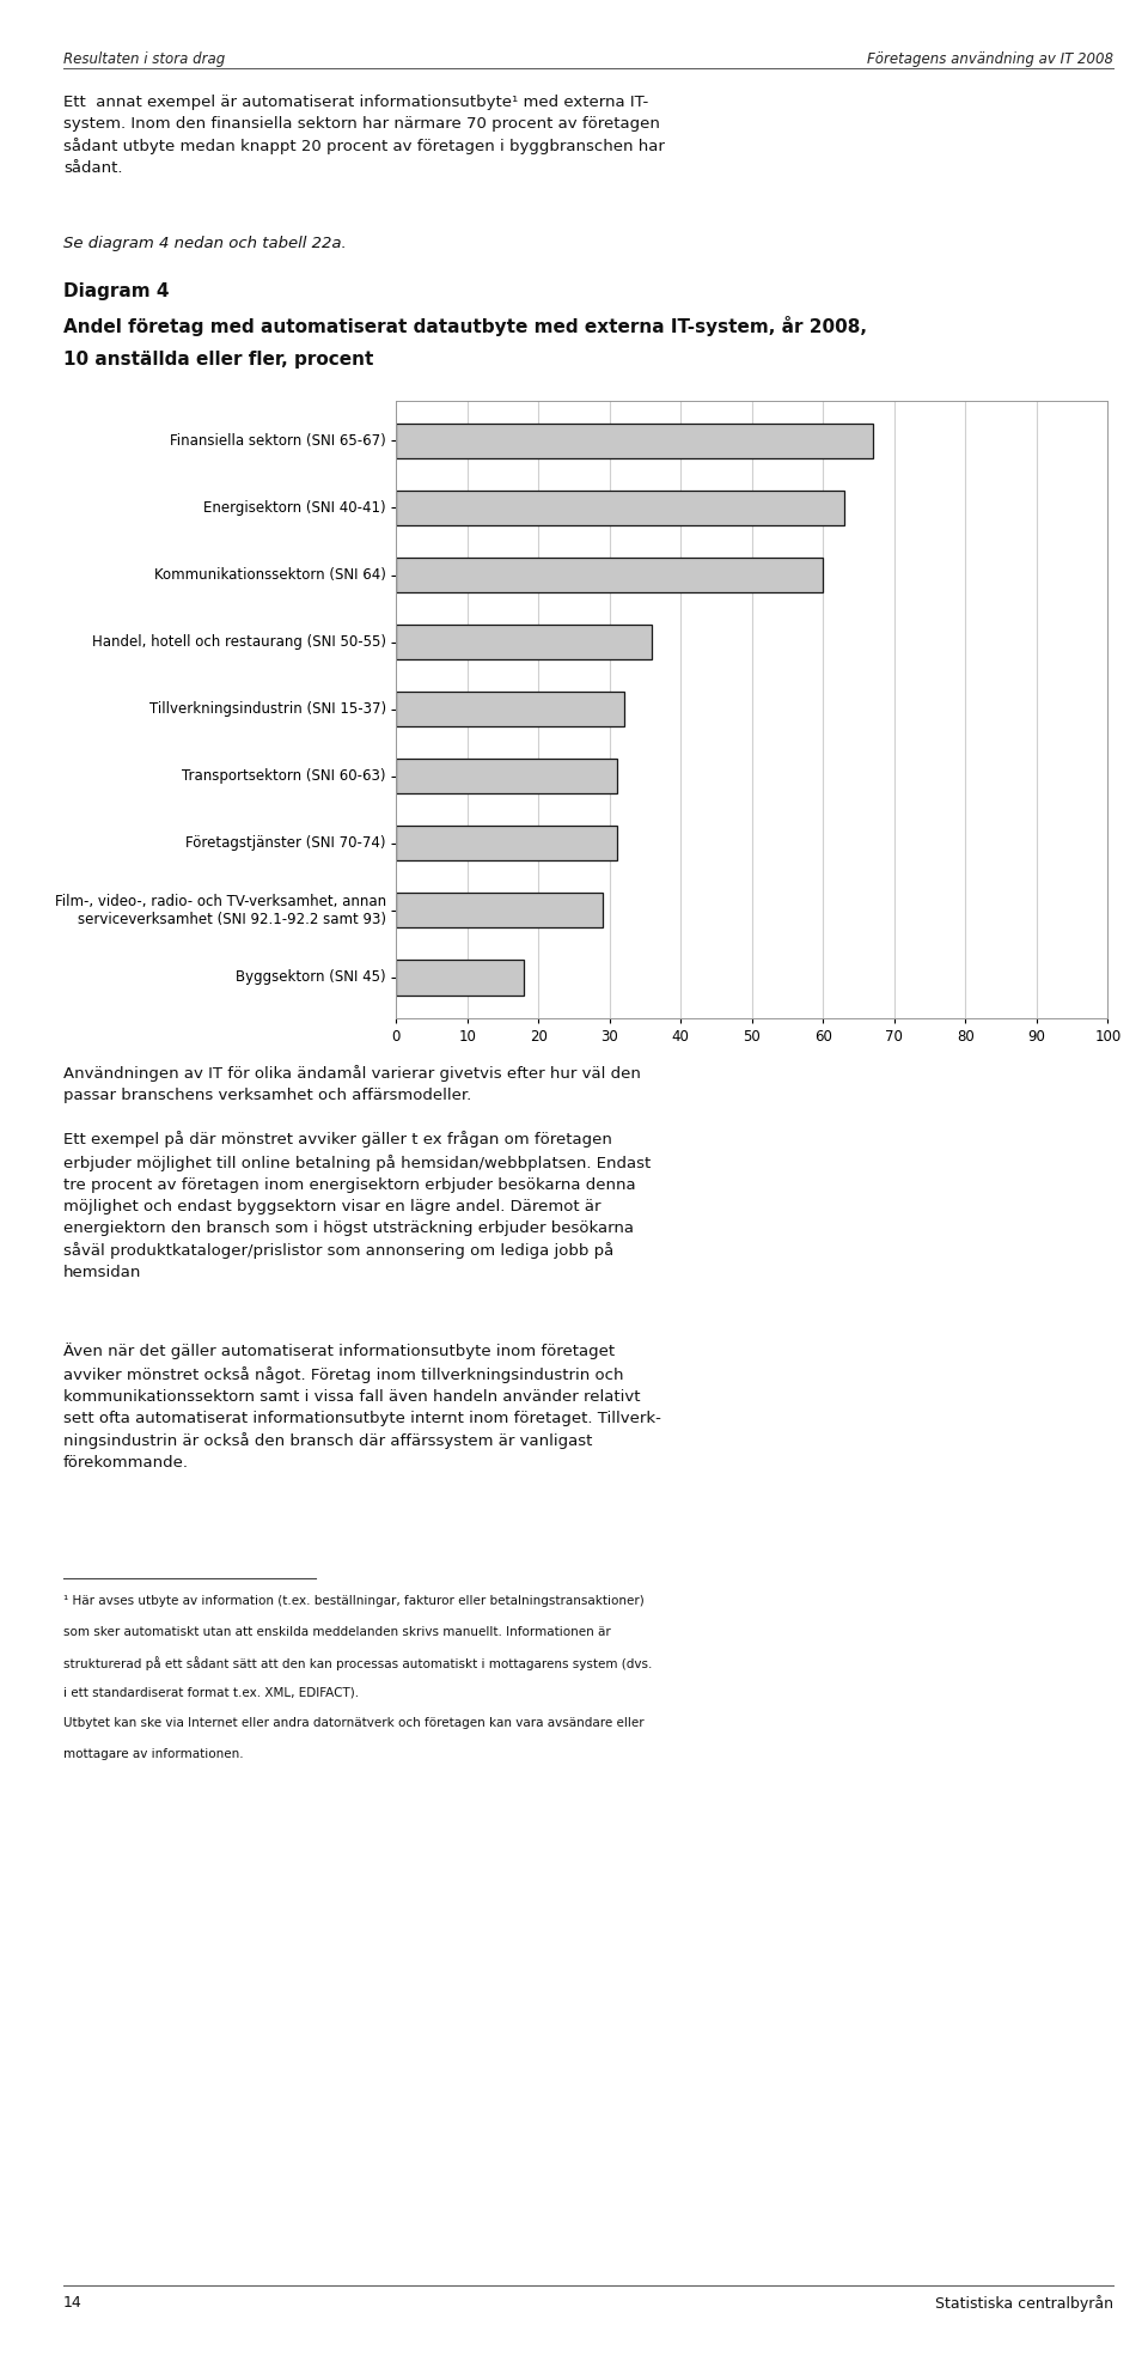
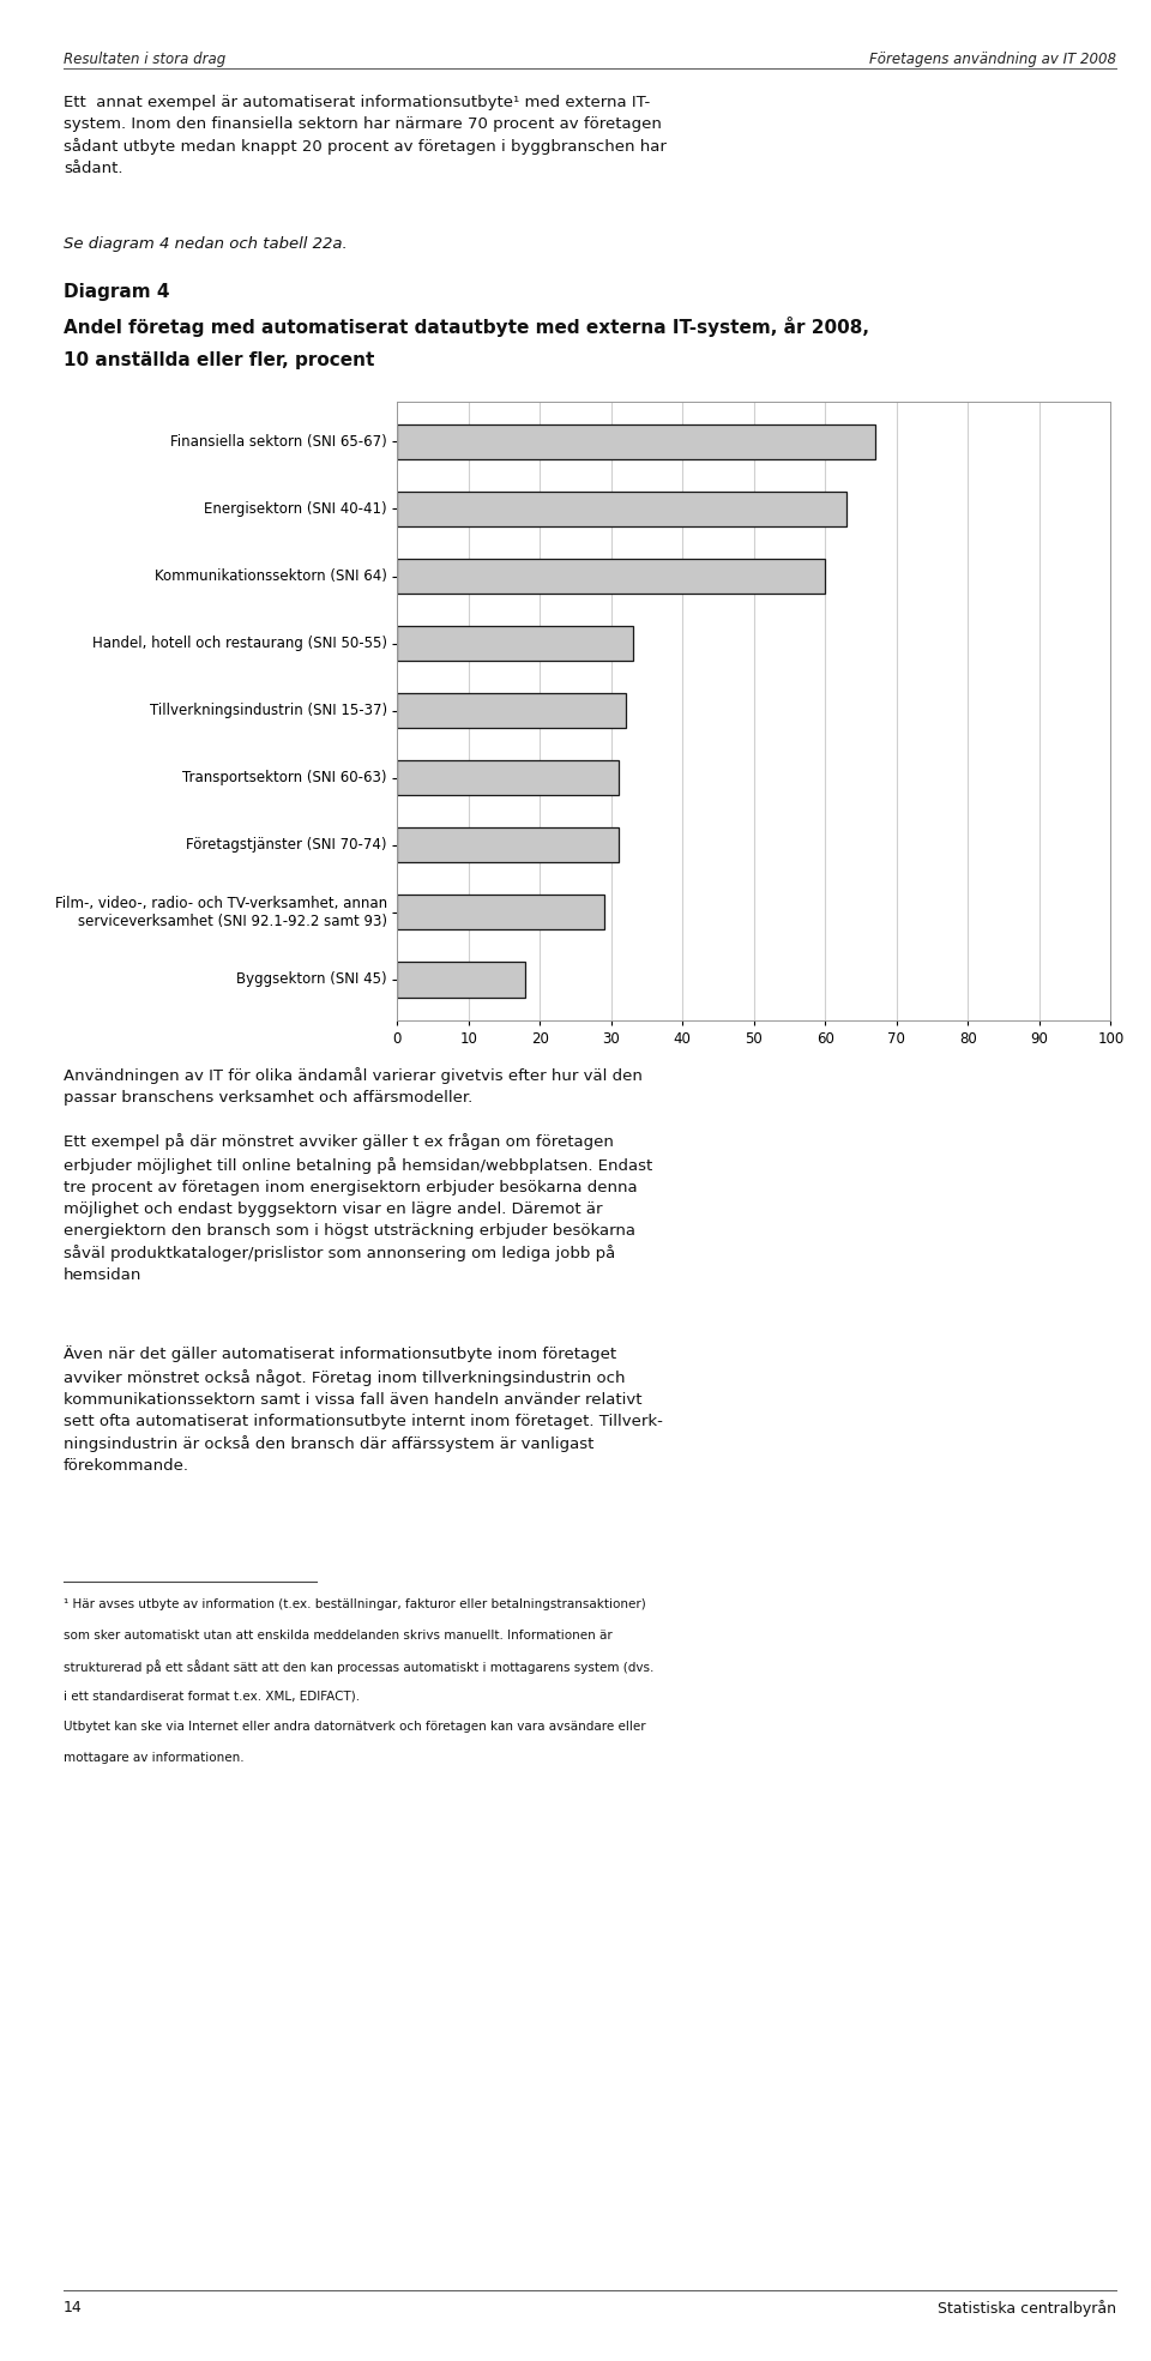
Handel, hotell och restaurang (SNI 50-55): 36 -> 33
